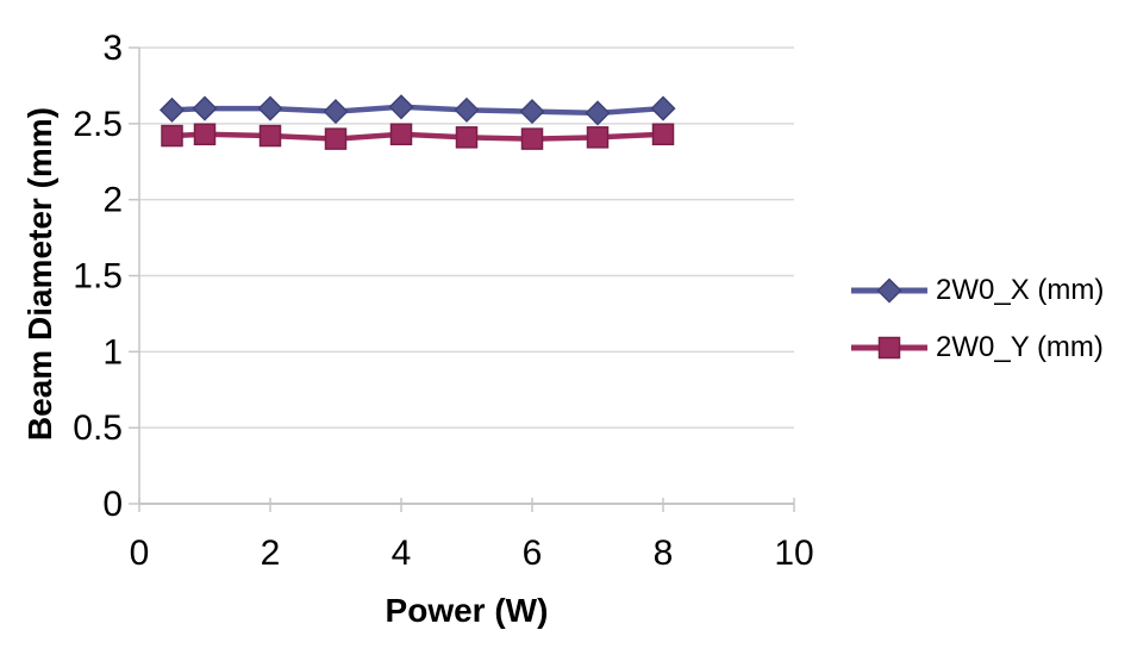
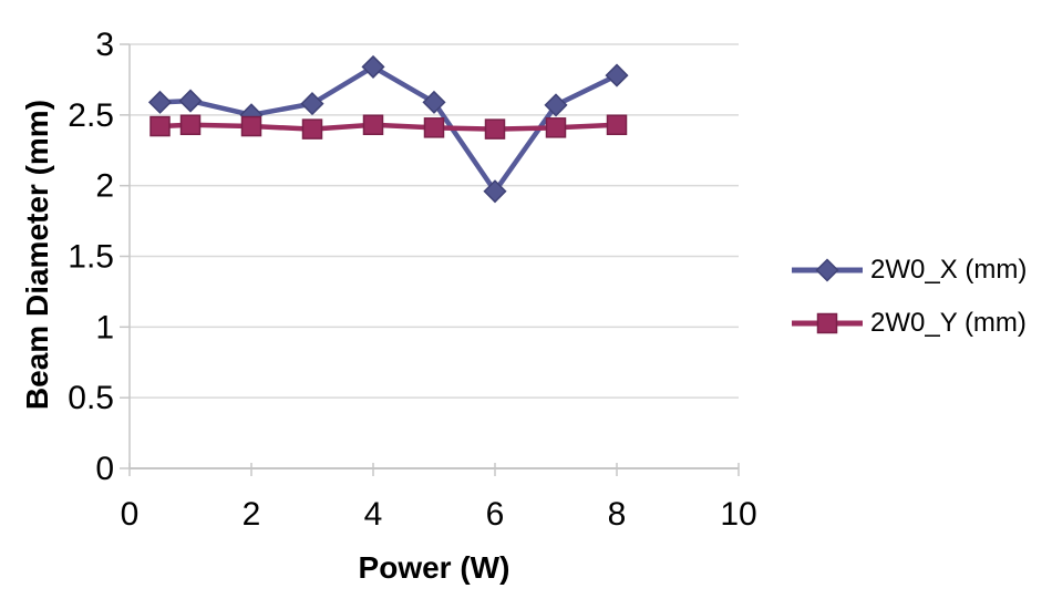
2W0_X (mm)/2: 2.60 -> 2.50
2W0_X (mm)/4: 2.61 -> 2.84
2W0_X (mm)/6: 2.58 -> 1.96
2W0_X (mm)/8: 2.60 -> 2.78
